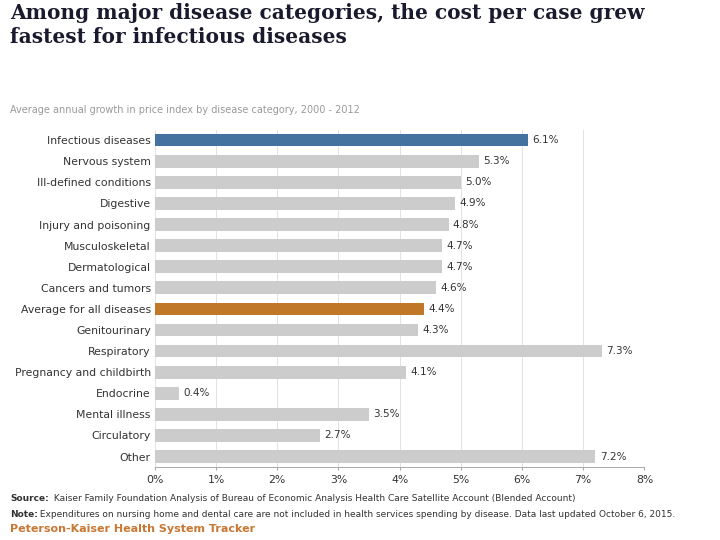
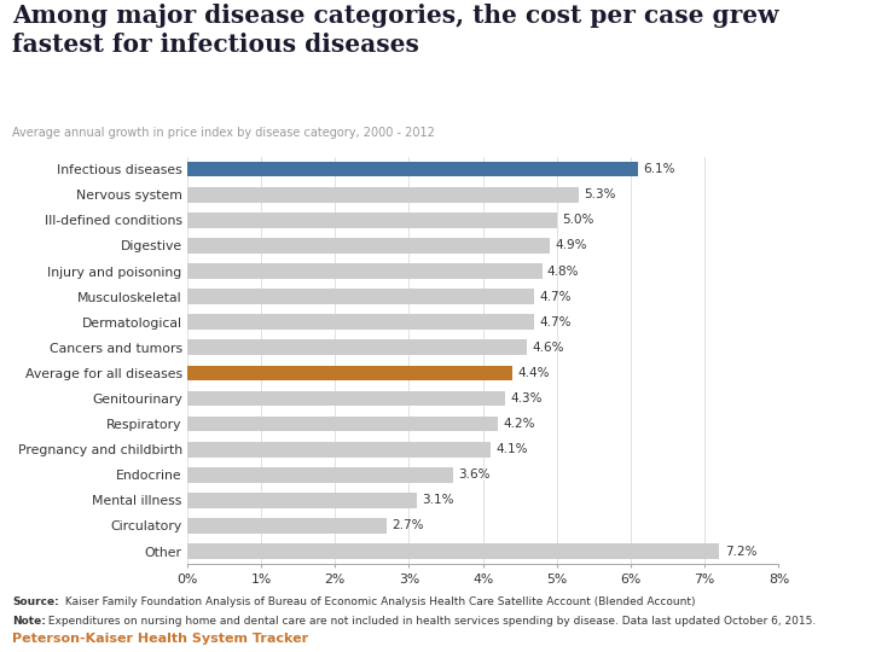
Respiratory: 7.3% -> 4.2%
Endocrine: 0.4% -> 3.6%
Mental illness: 3.5% -> 3.1%
